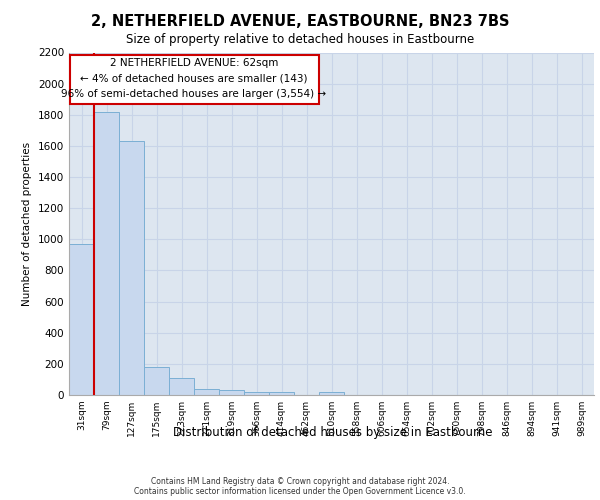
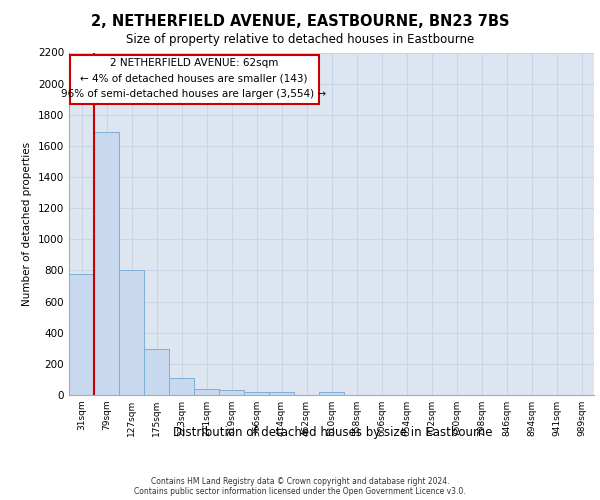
31sqm: 970 -> 780
79sqm: 1820 -> 1690
127sqm: 1630 -> 800
175sqm: 180 -> 300
